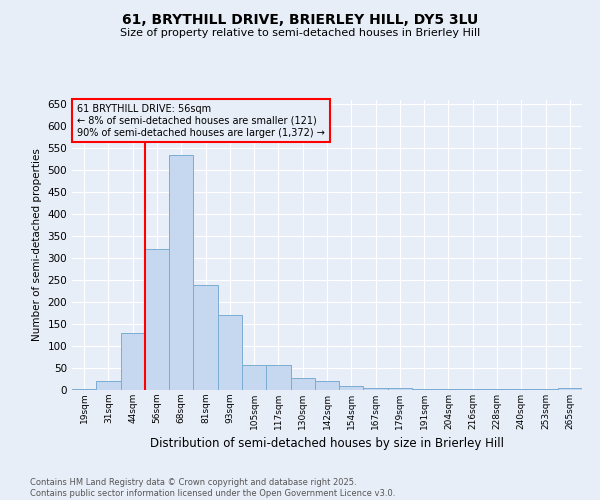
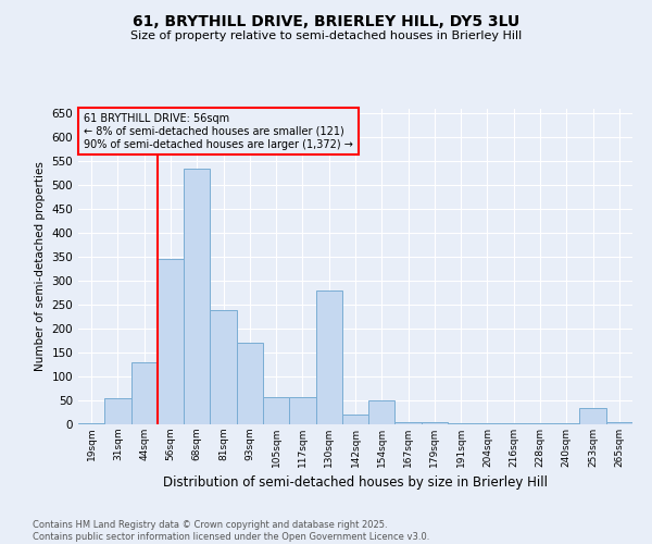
31sqm: 20 -> 55
56sqm: 320 -> 345
130sqm: 27 -> 280
154sqm: 10 -> 50
253sqm: 2 -> 35
